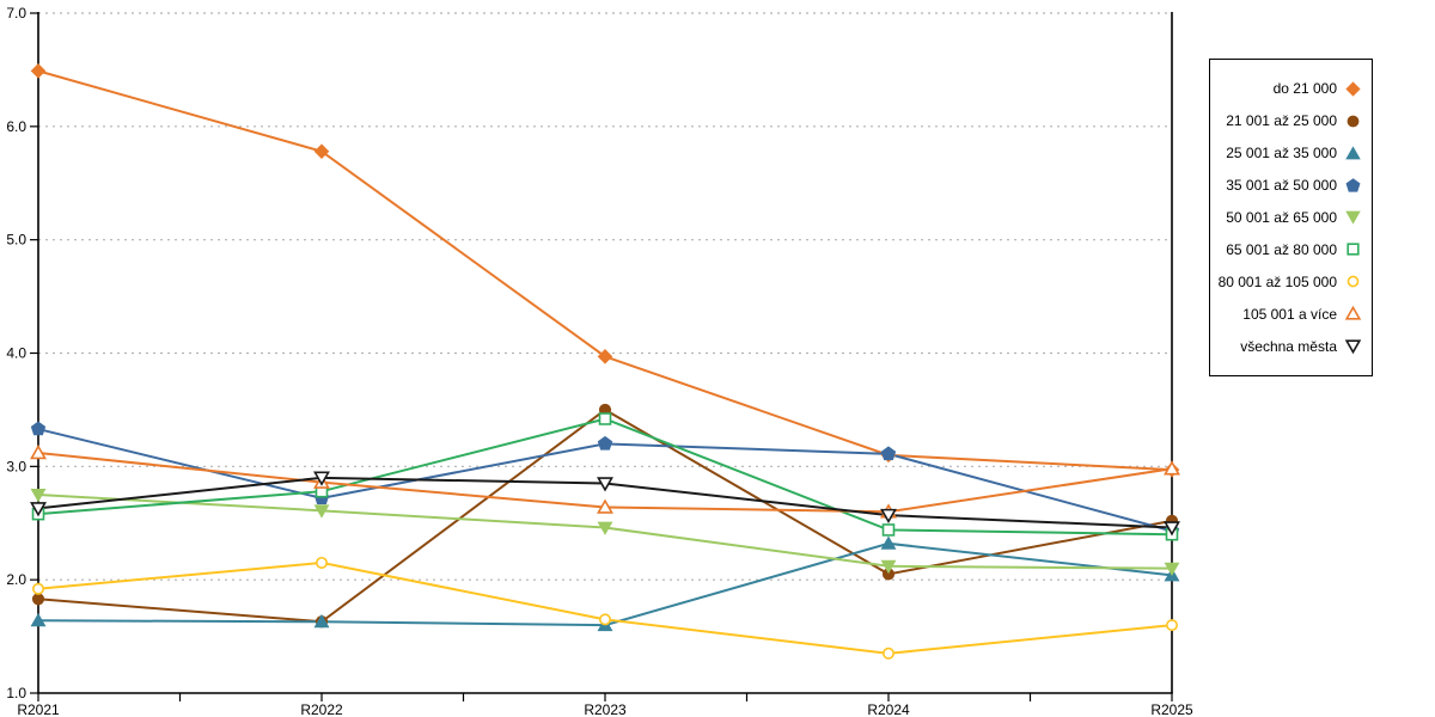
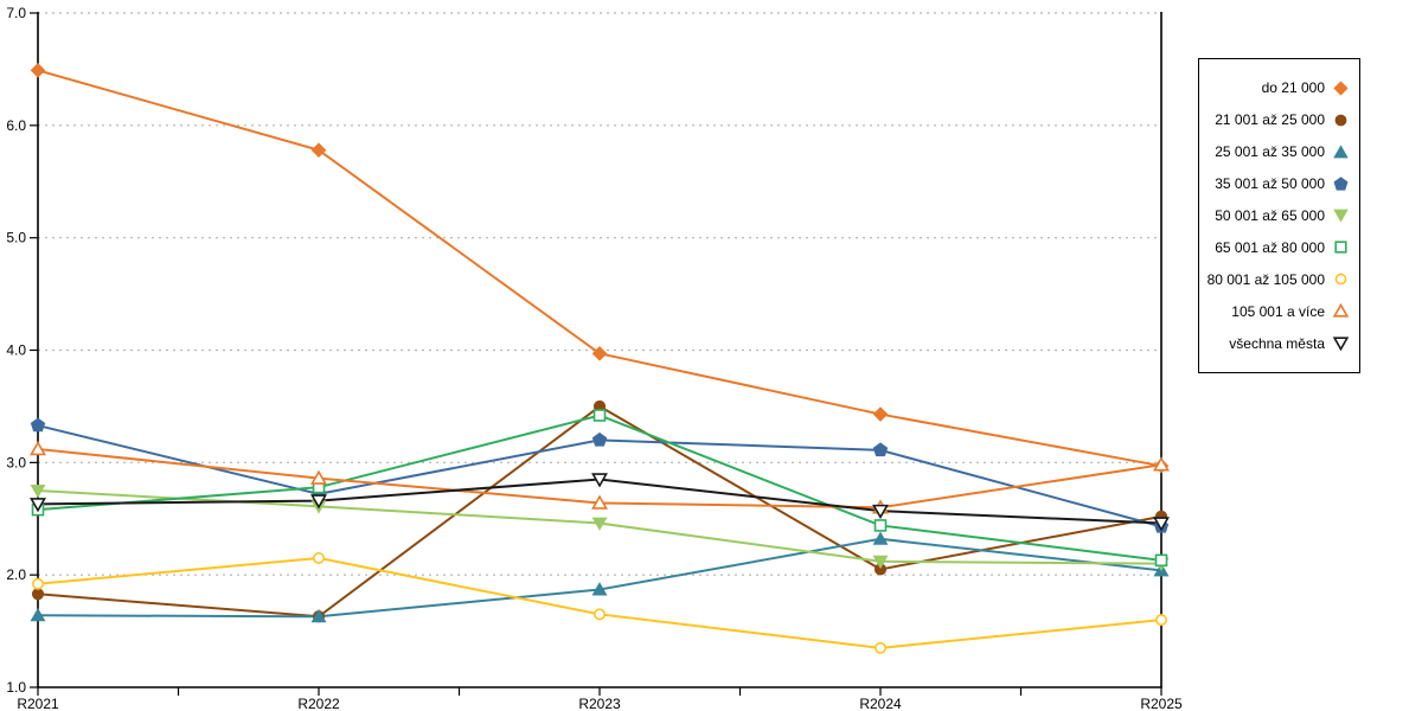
všechna města/R2022: 2.9 -> 2.7
25 001 až 35 000/R2023: 1.6 -> 1.9
do 21 000/R2024: 3.1 -> 3.4
65 001 až 80 000/R2025: 2.4 -> 2.1
